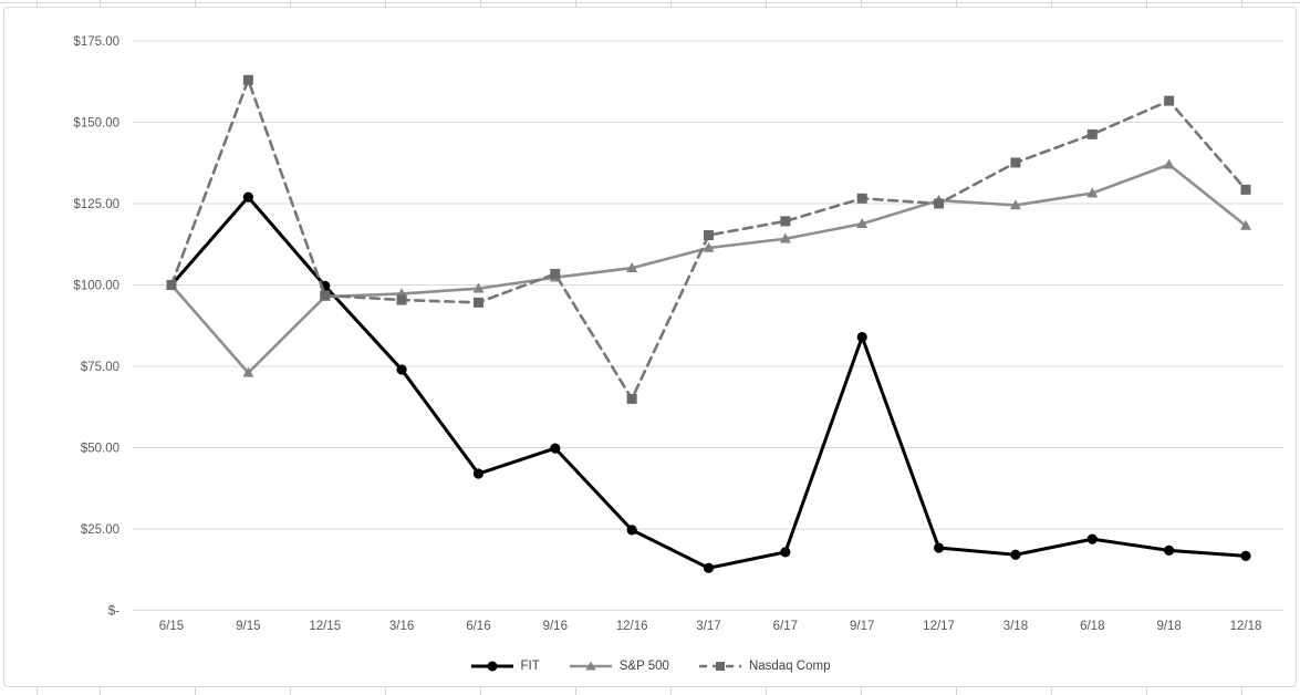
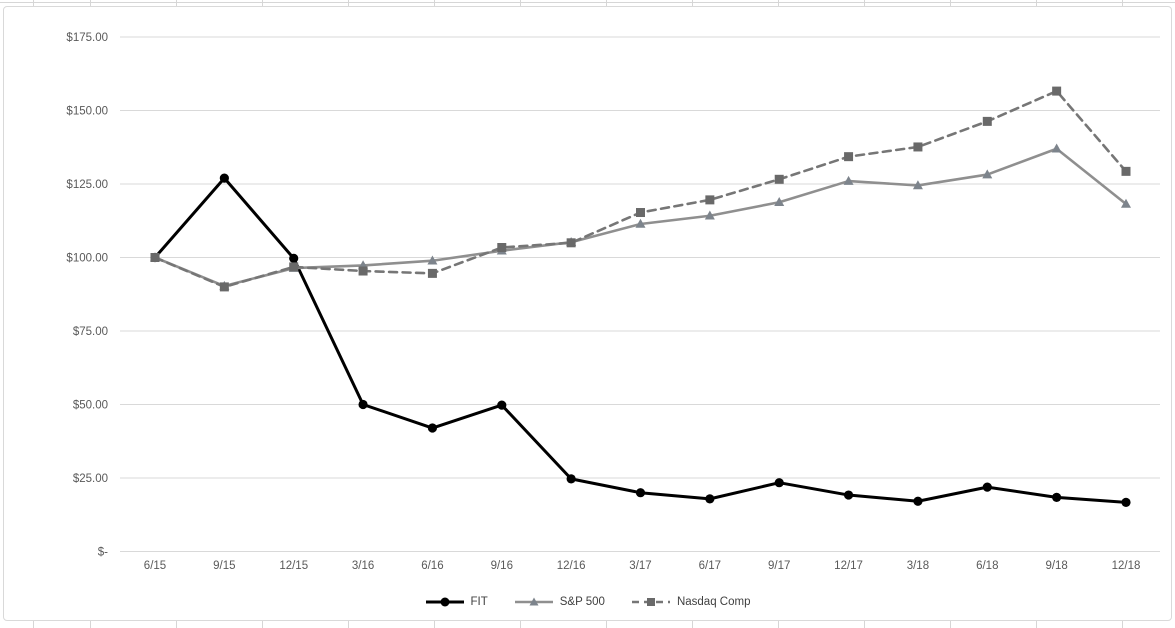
S&P 500/9/15: $73 -> $90
Nasdaq Comp/9/15: $163 -> $90
FIT/3/16: $74 -> $50
Nasdaq Comp/12/16: $65 -> $105
FIT/3/17: $13 -> $20
FIT/9/17: $84 -> $23
Nasdaq Comp/12/17: $125 -> $134
